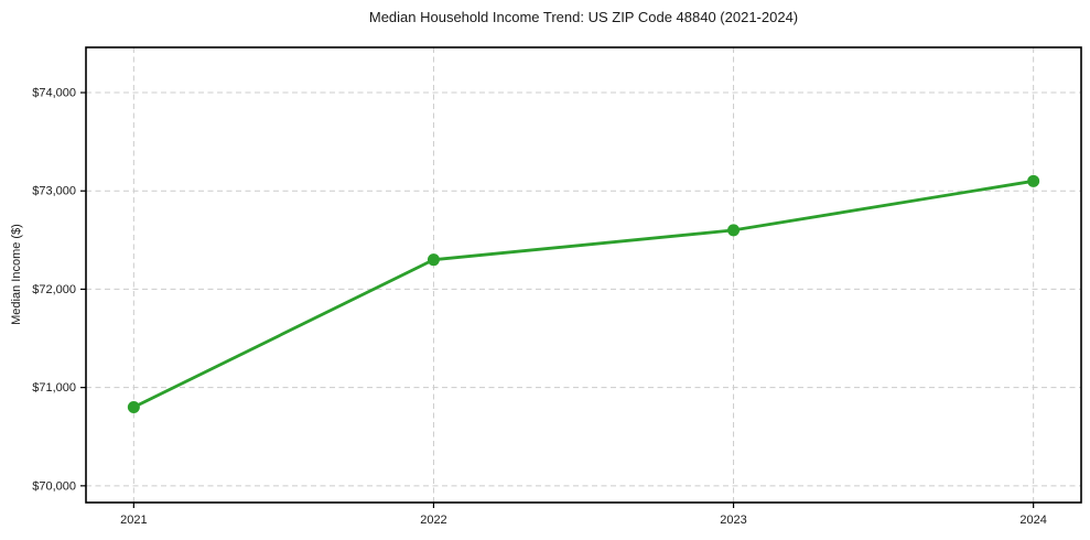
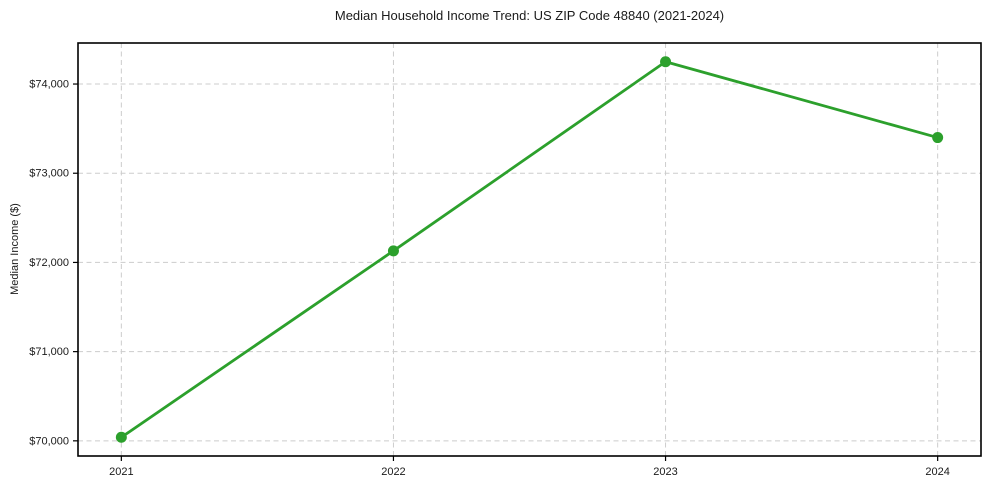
2021: $70800 -> $70000
2022: $72300 -> $72100
2023: $72600 -> $74200
2024: $73100 -> $73400
